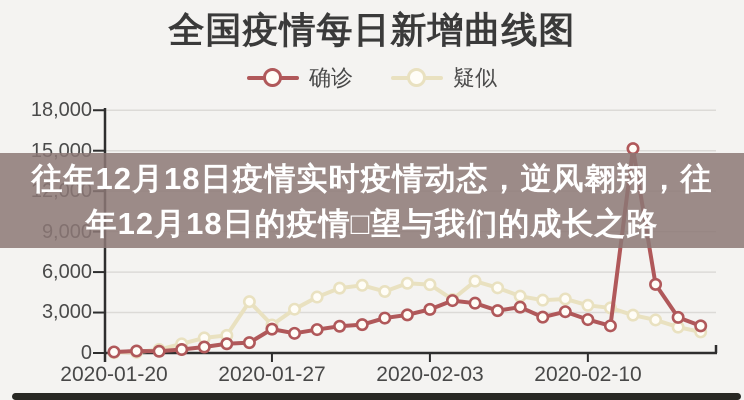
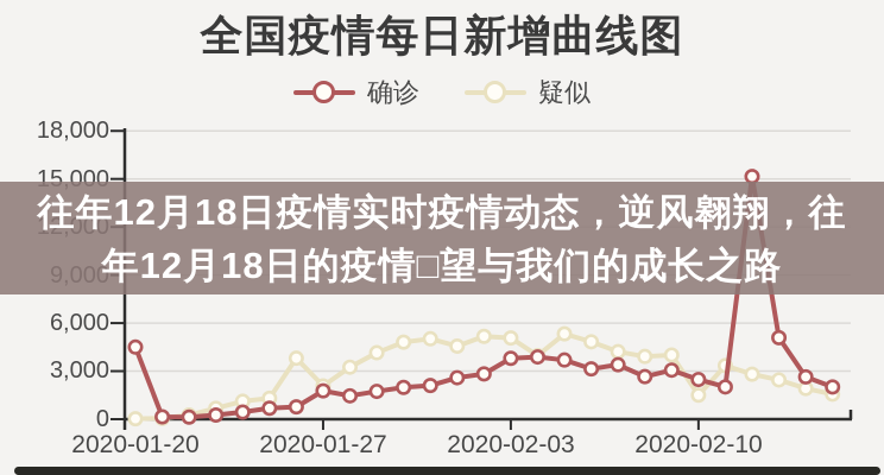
确诊/2020-01-20: 100 -> 4500
确诊/2020-02-03: 3200 -> 3800
疑似/2020-02-10: 3500 -> 1500
